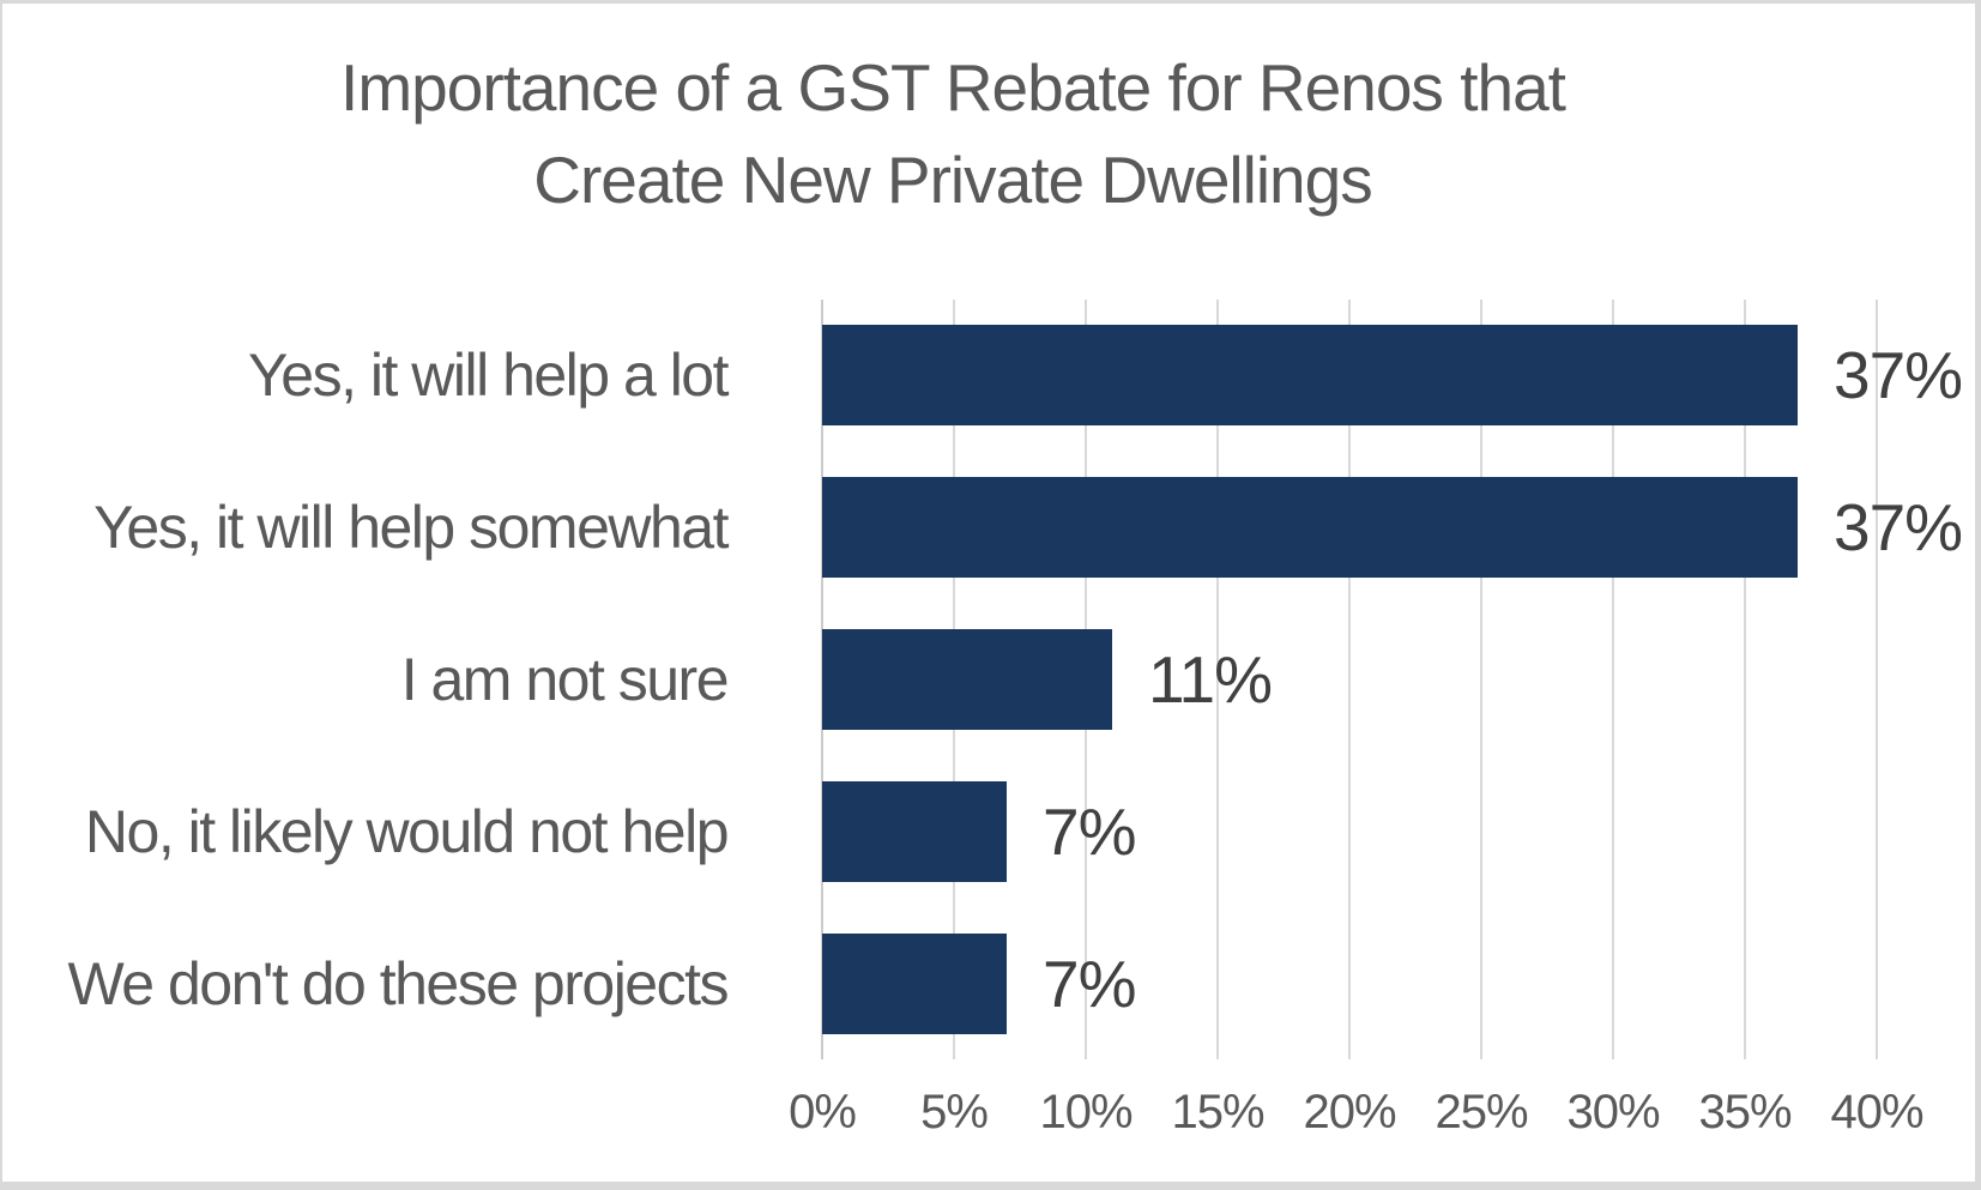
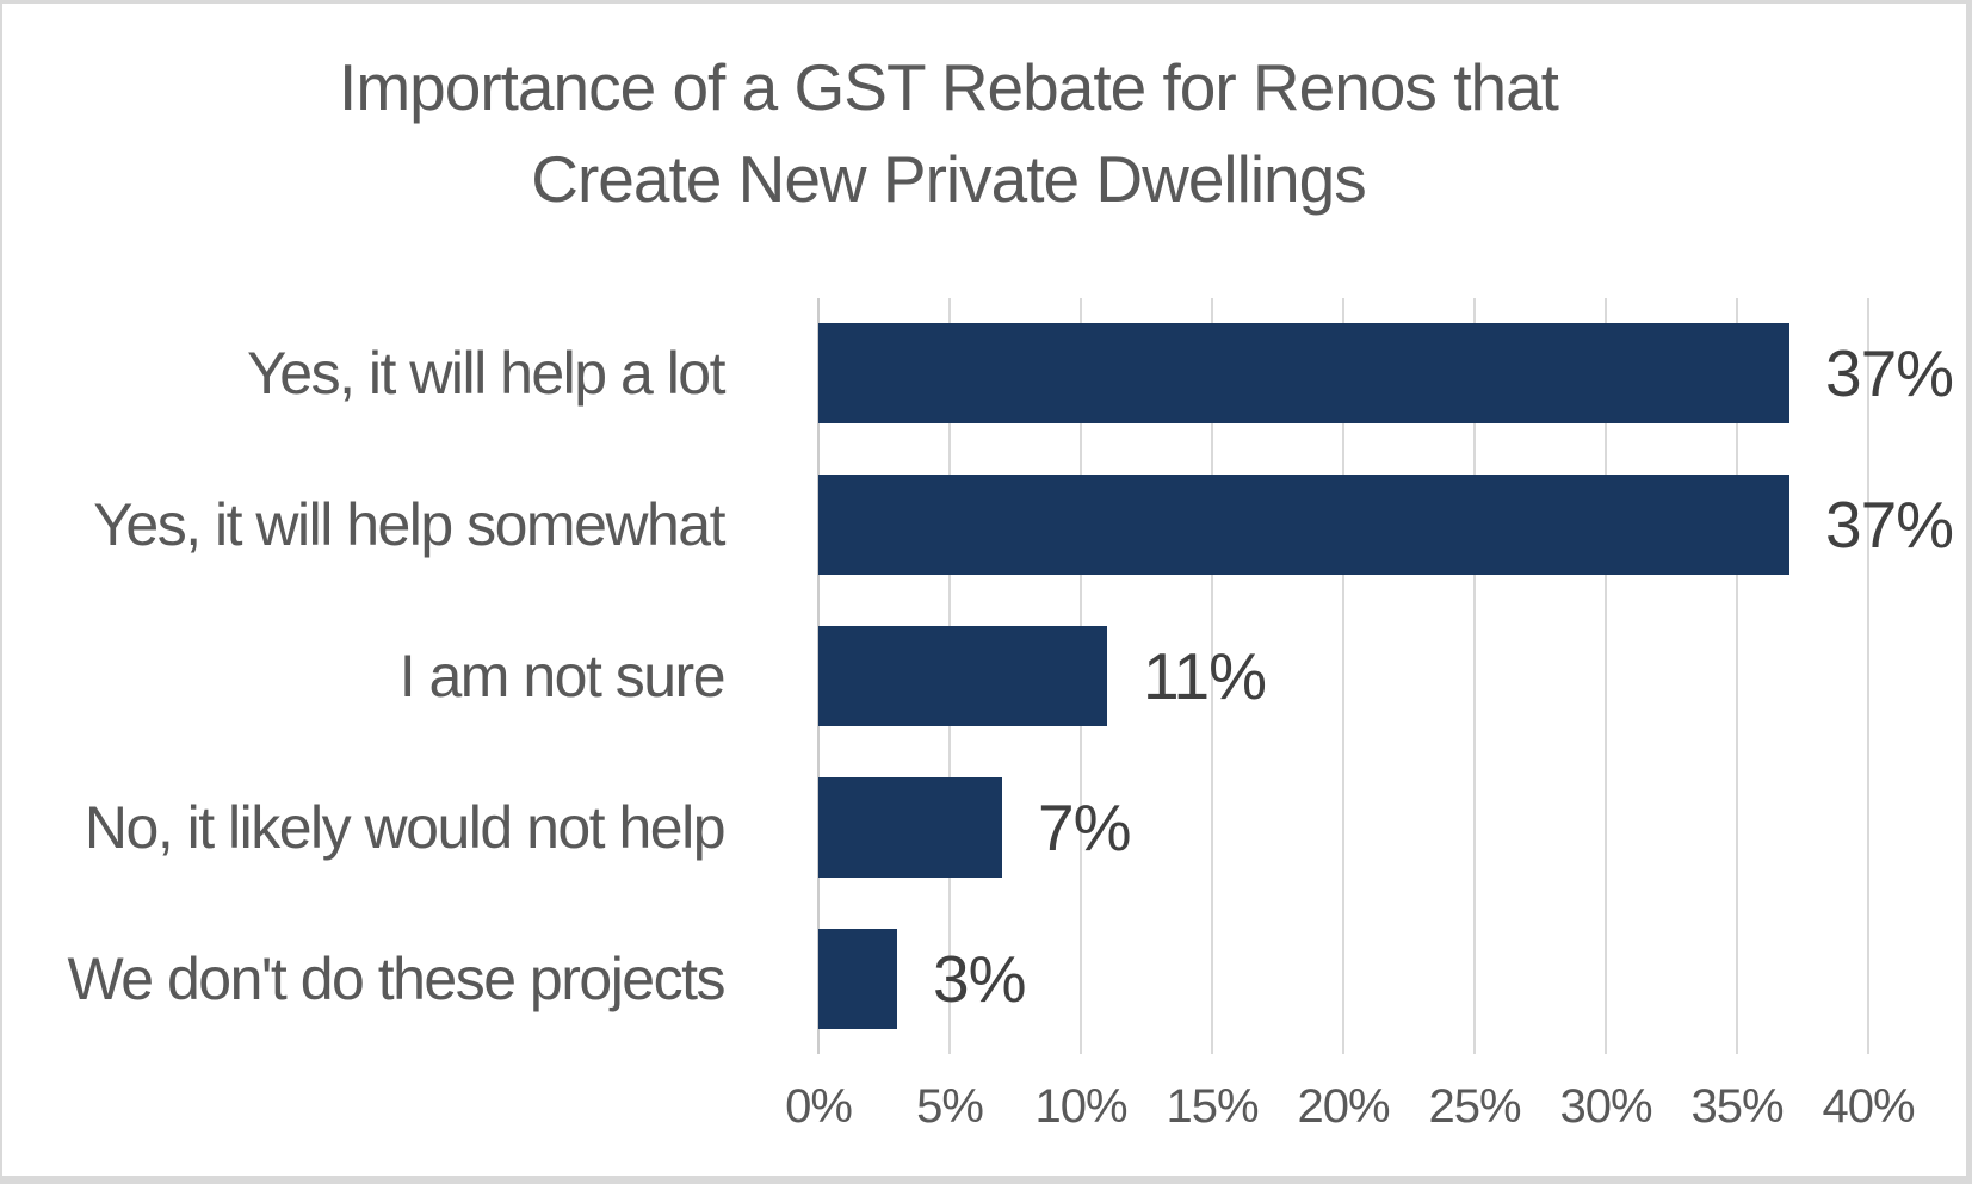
We don't do these projects: 7% -> 3%
